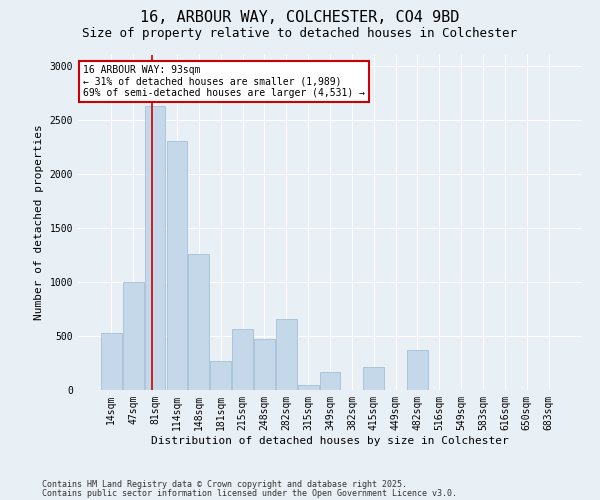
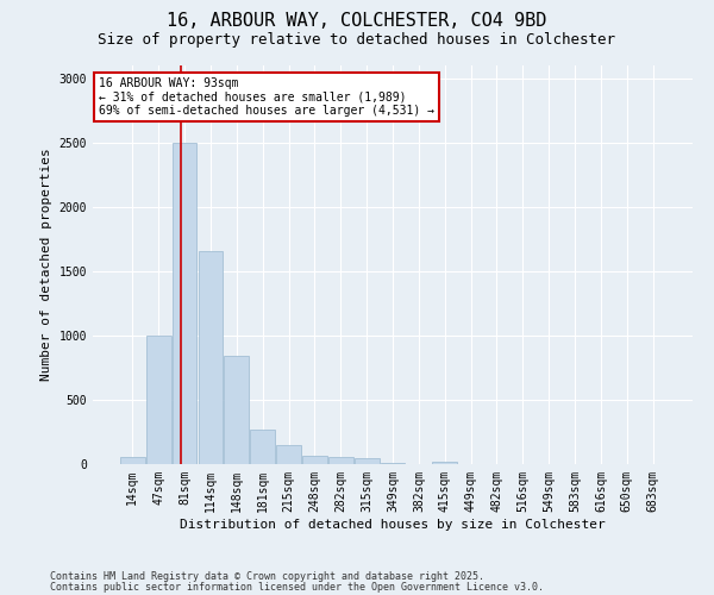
14sqm: 530 -> 60
81sqm: 2630 -> 2500
114sqm: 2300 -> 1660
148sqm: 1260 -> 840
215sqm: 560 -> 150
248sqm: 470 -> 70
282sqm: 660 -> 50
349sqm: 170 -> 10
415sqm: 210 -> 20
482sqm: 370 -> 0
